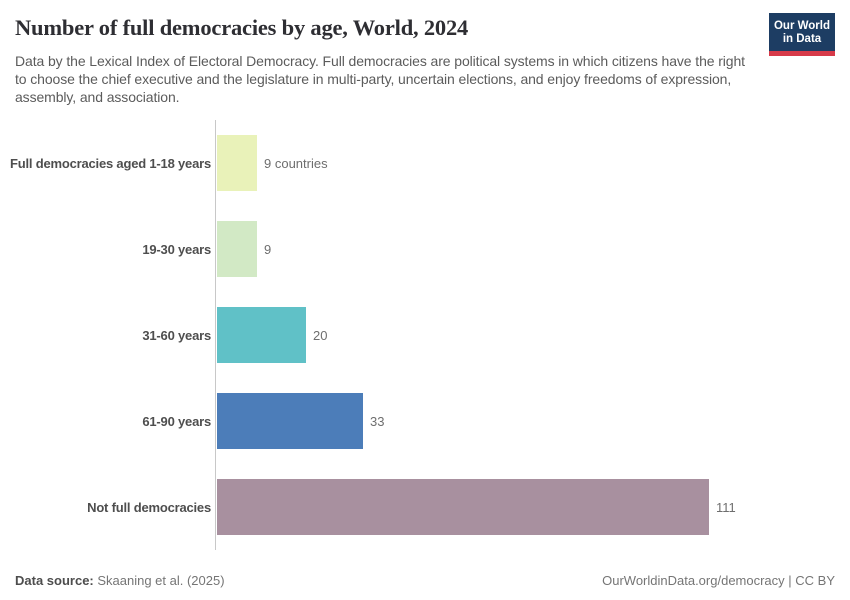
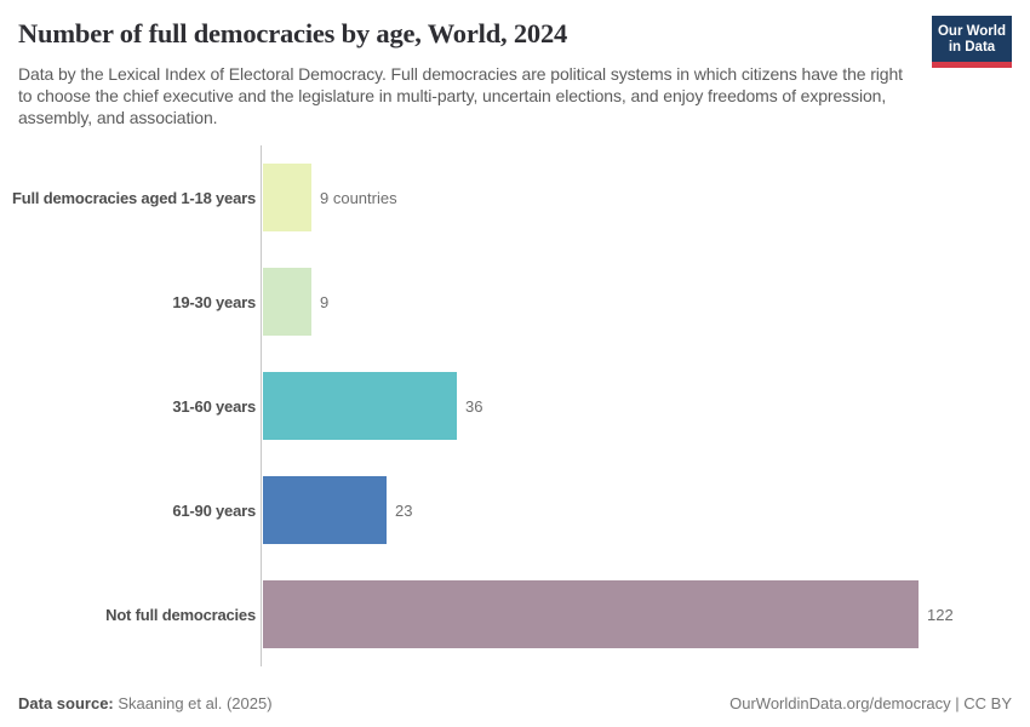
31-60 years: 20 -> 36
61-90 years: 33 -> 23
Not full democracies: 111 -> 122
